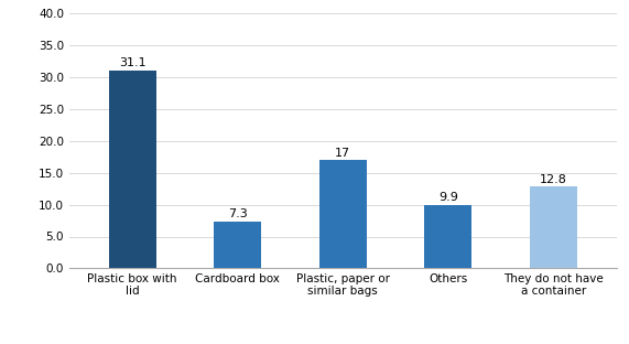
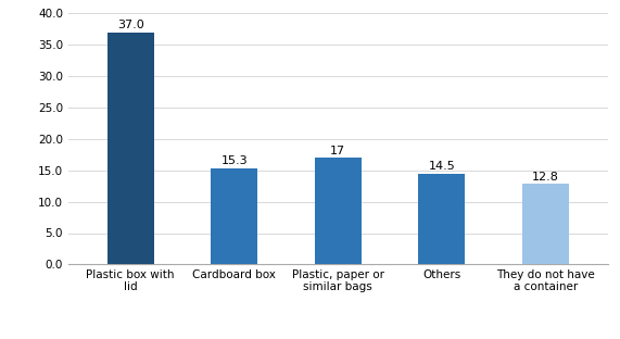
Plastic box with lid: 31.1 -> 37.0
Cardboard box: 7.3 -> 15.3
Others: 9.9 -> 14.5
